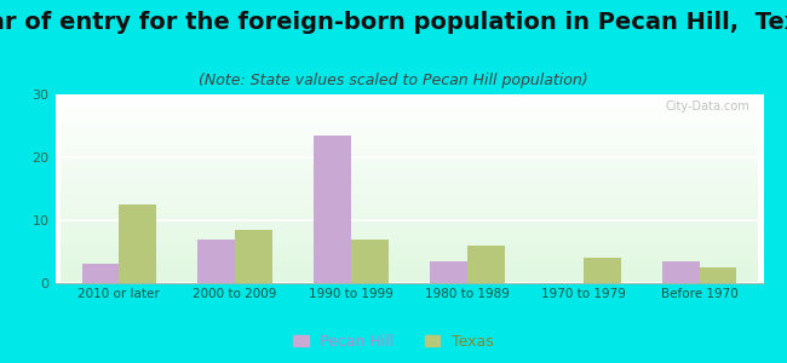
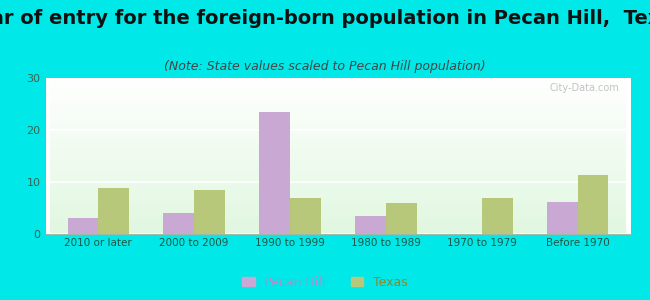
Texas/2010 or later: 12.5 -> 8.8
Pecan Hill/2000 to 2009: 7.0 -> 4.0
Texas/1970 to 1979: 4.0 -> 7.0
Pecan Hill/Before 1970: 3.5 -> 6.2
Texas/Before 1970: 2.5 -> 11.4
